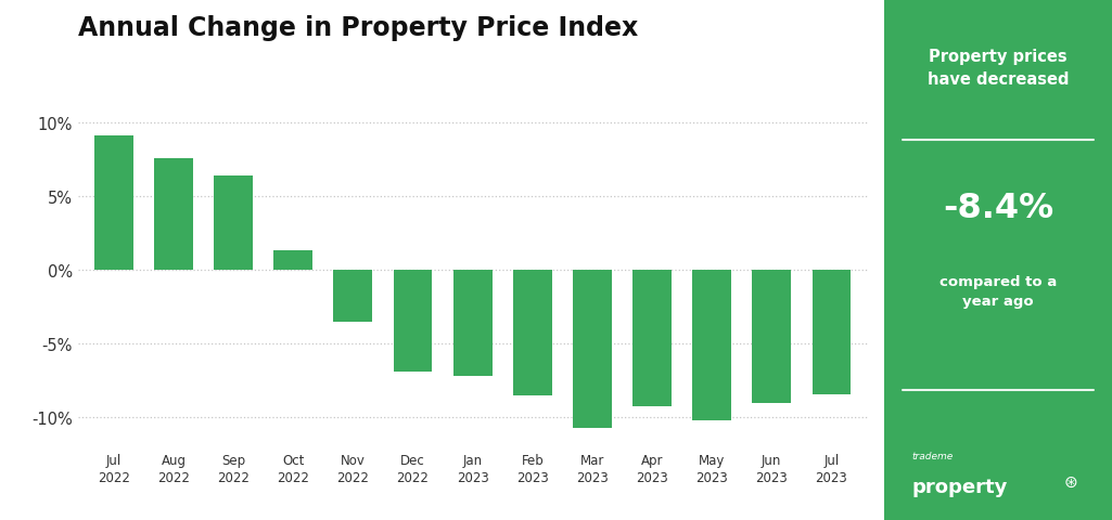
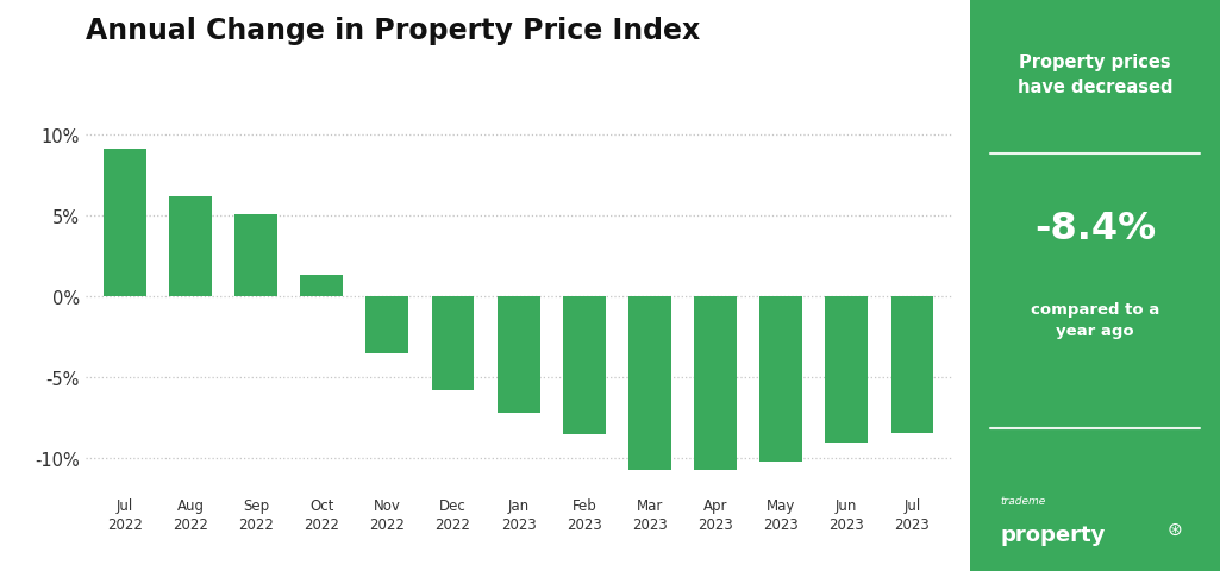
Aug 2022: 7.6% -> 6.2%
Sep 2022: 6.4% -> 5.1%
Dec 2022: -6.9% -> -5.8%
Apr 2023: -9.2% -> -10.7%
